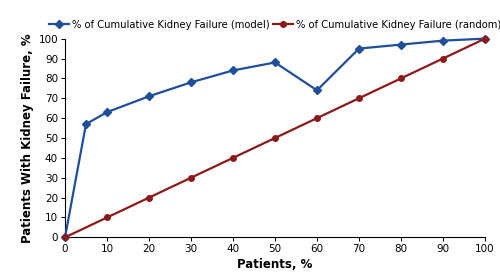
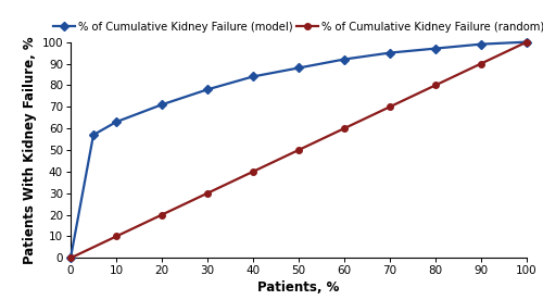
% of Cumulative Kidney Failure (model)/60: 74 -> 92
